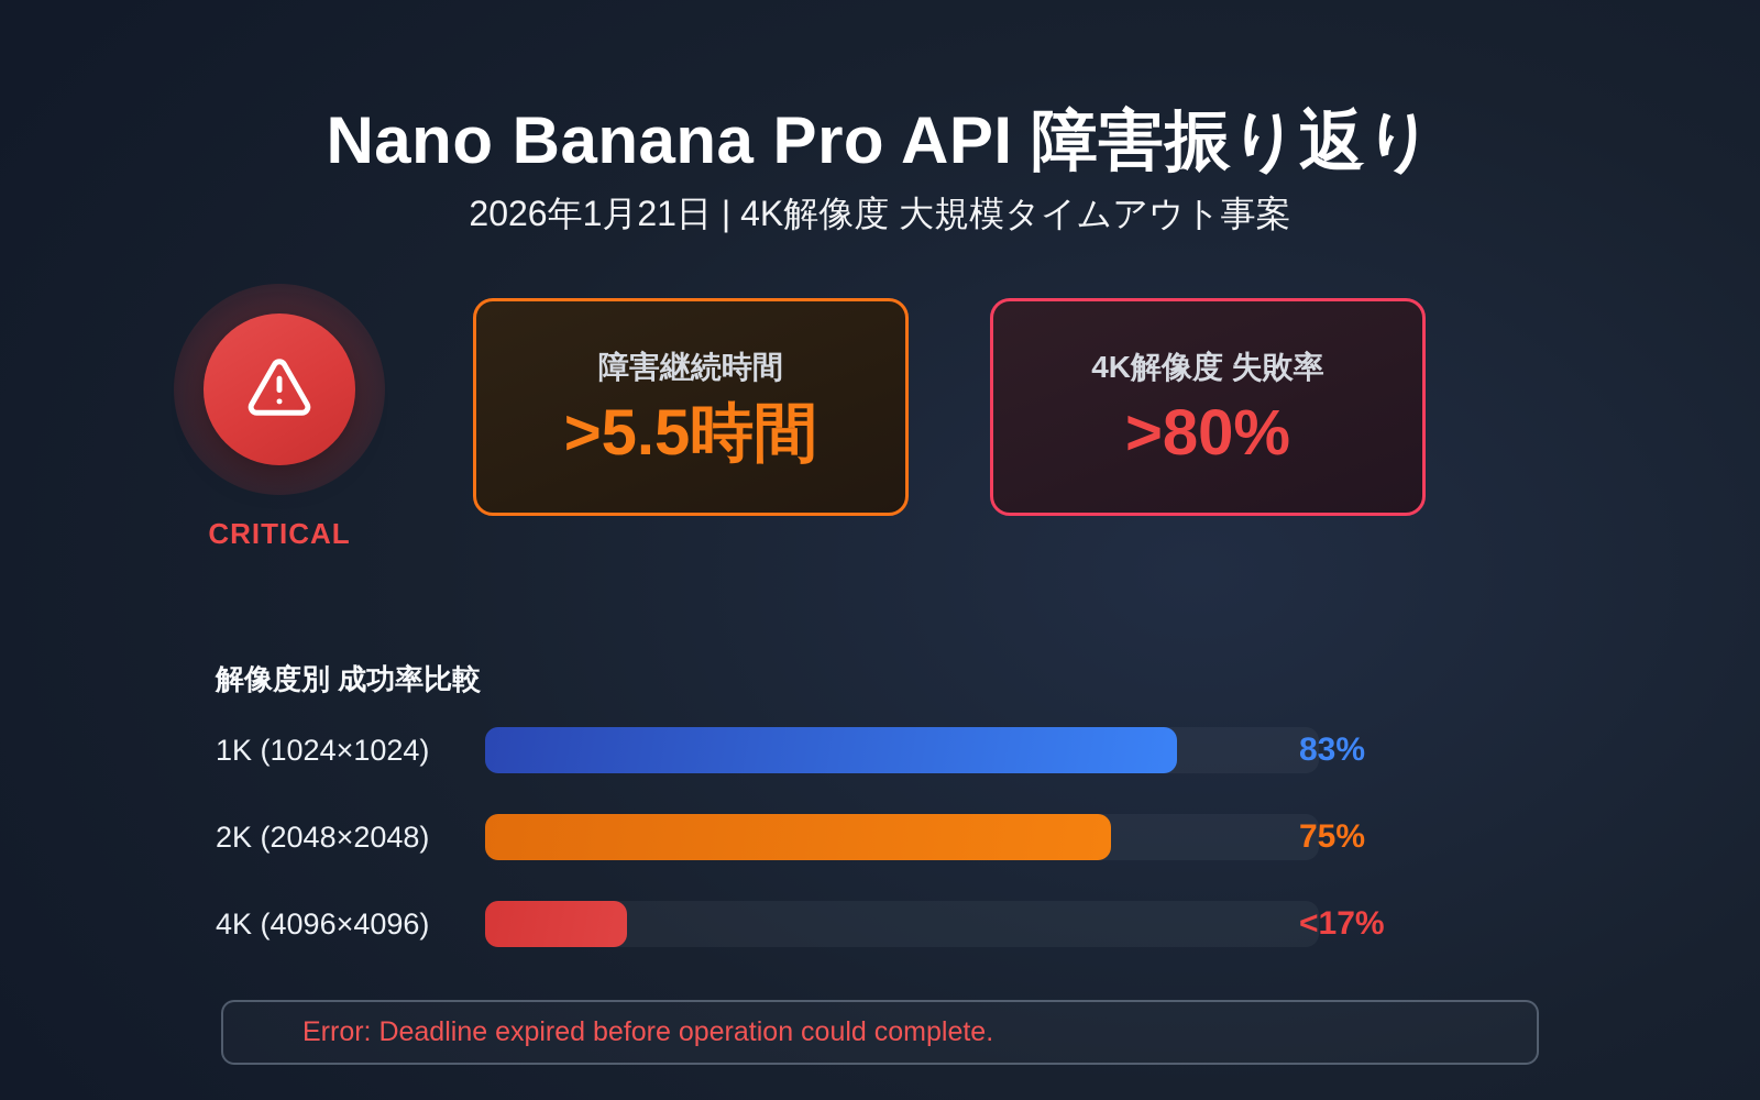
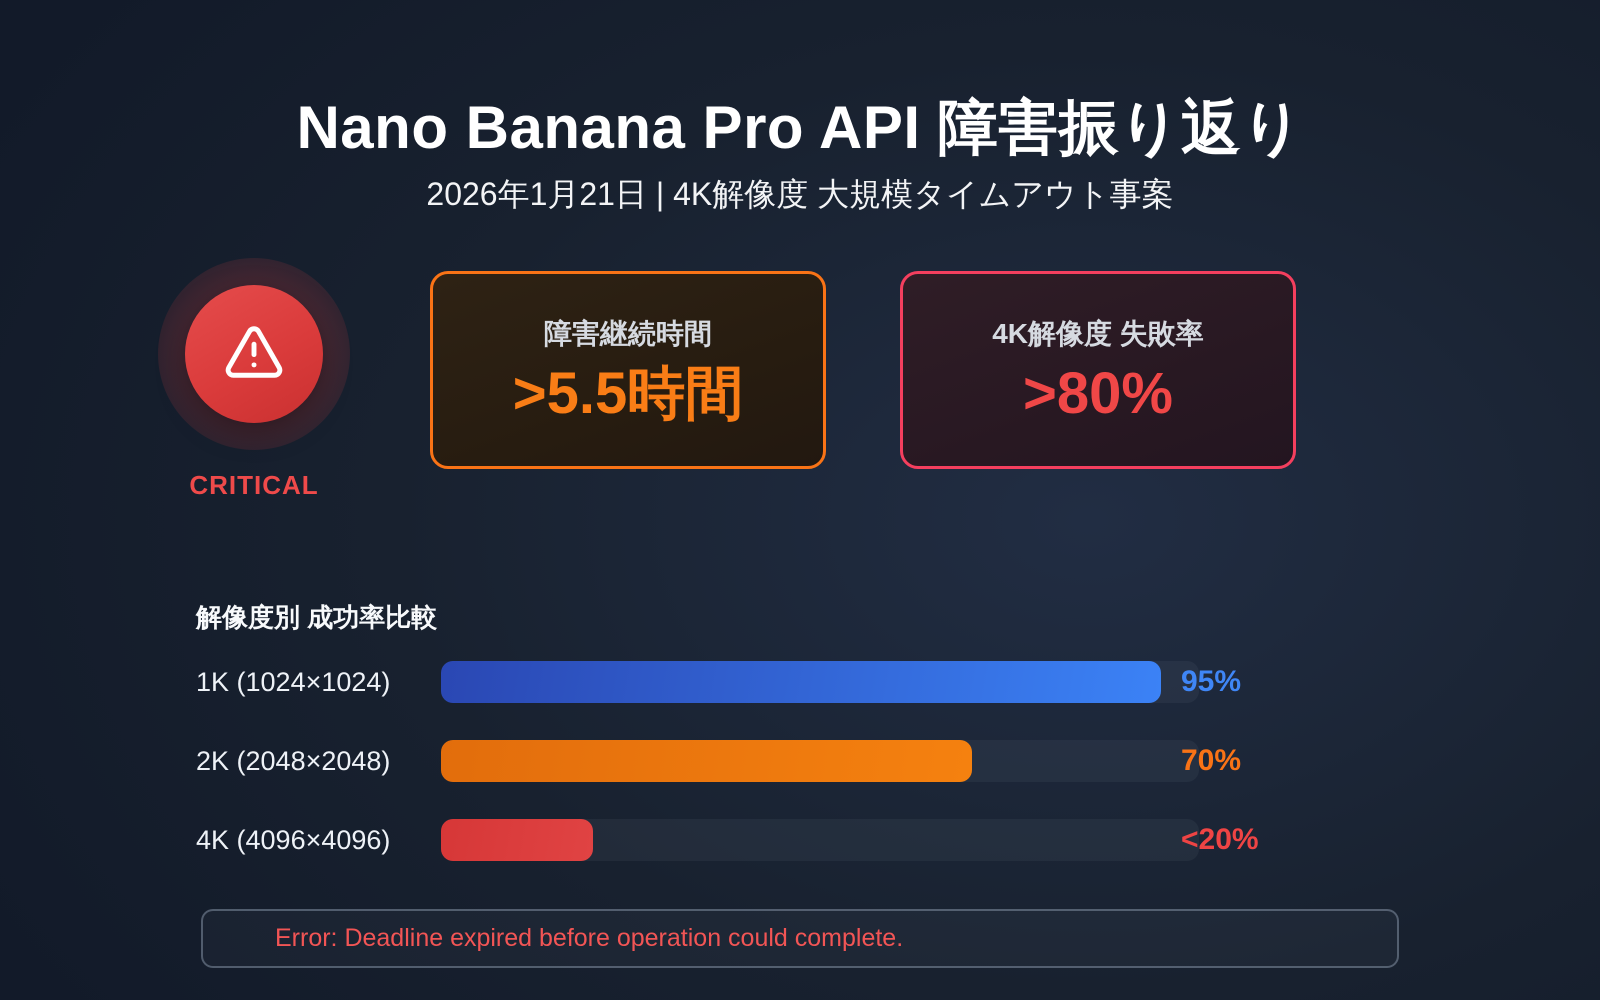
1K (1024×1024): 83% -> 95%
2K (2048×2048): 75% -> 70%
4K (4096×4096): 17 -> 20
